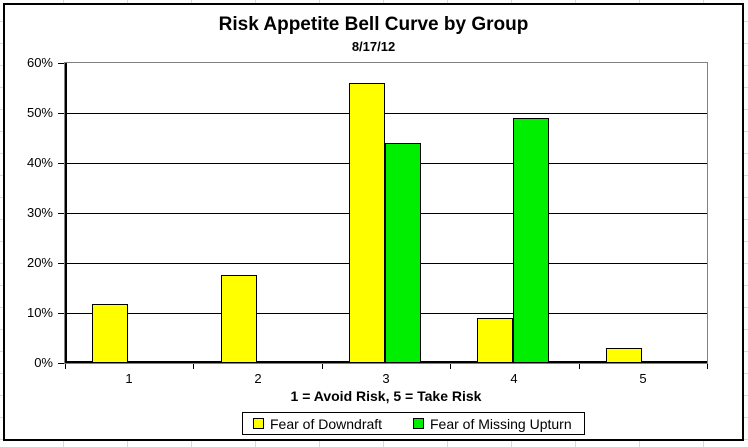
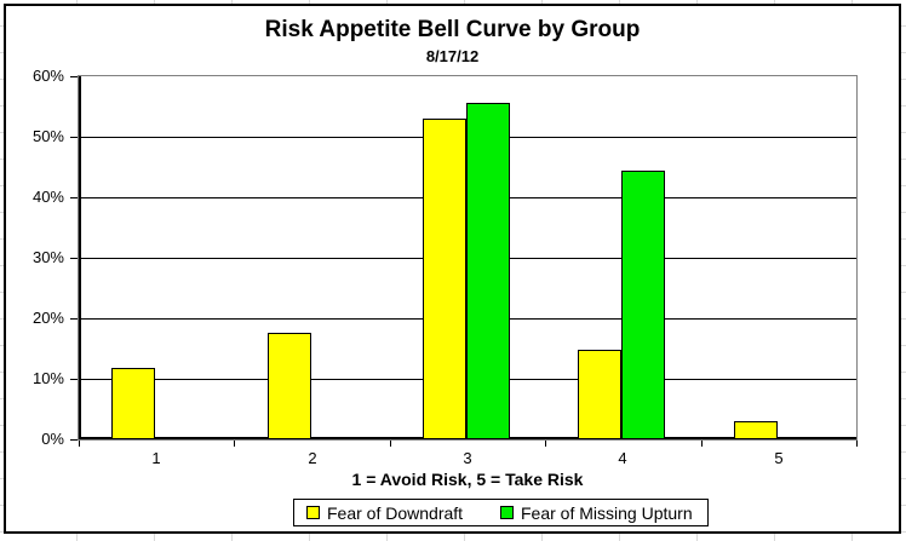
Fear of Downdraft/3: 56% -> 53%
Fear of Missing Upturn/3: 44% -> 56%
Fear of Downdraft/4: 9% -> 15%
Fear of Missing Upturn/4: 49% -> 44%
